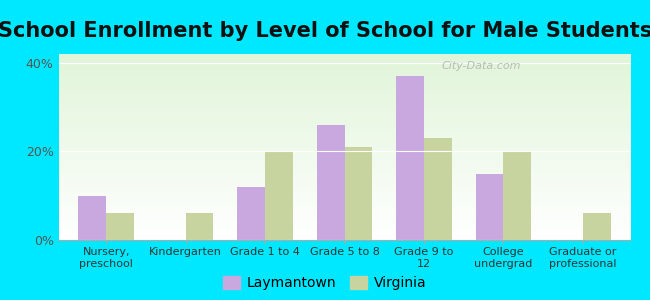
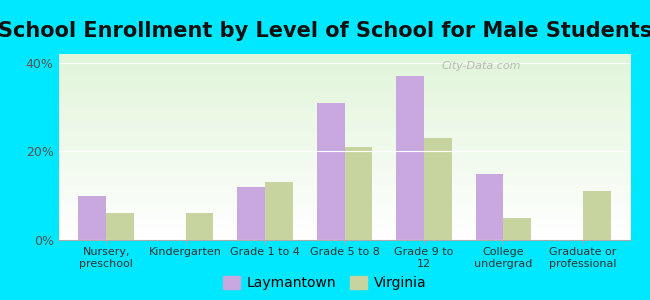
Virginia/Grade 1 to 4: 20% -> 13%
Laymantown/Grade 5 to 8: 26% -> 31%
Virginia/College undergrad: 20% -> 5%
Virginia/Graduate or professional: 6% -> 11%
